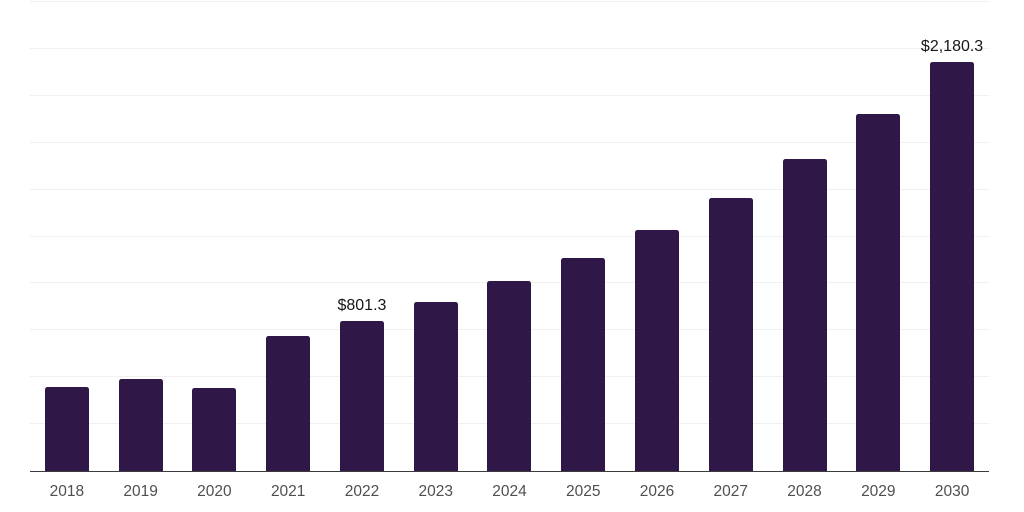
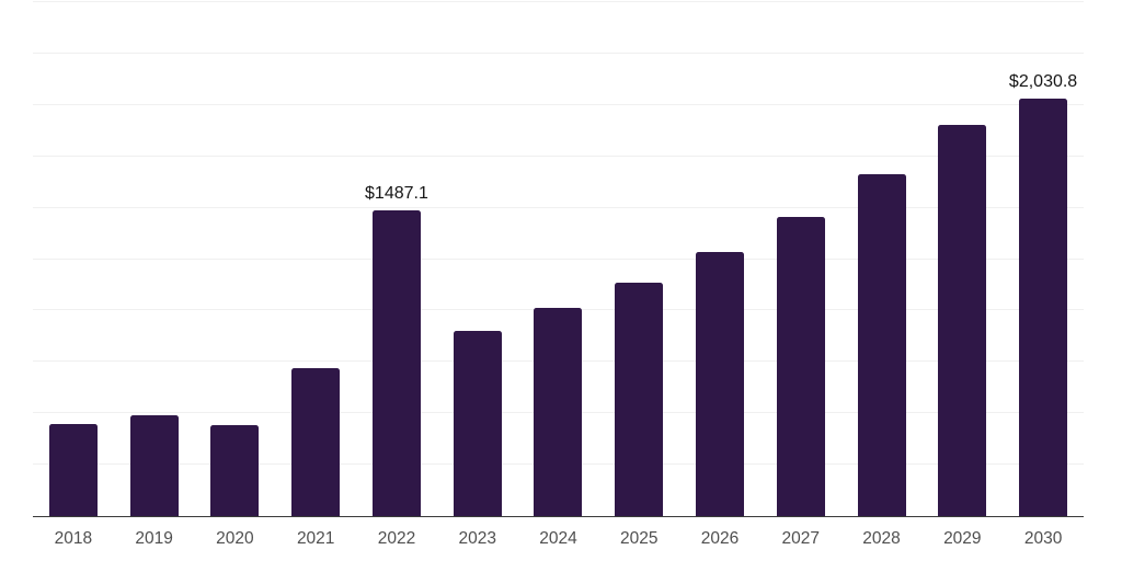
2022: $801.3 -> $1487.1
2030: $2,180.3 -> $2,030.8
